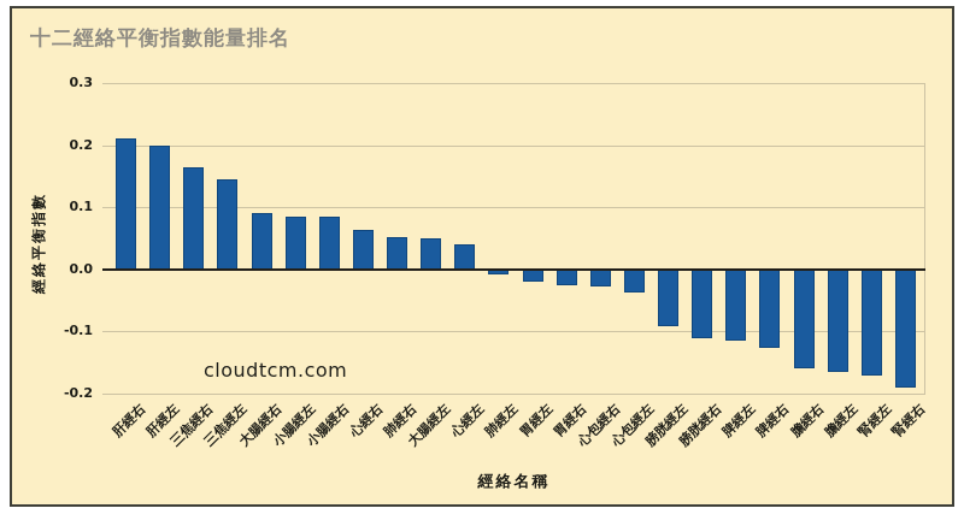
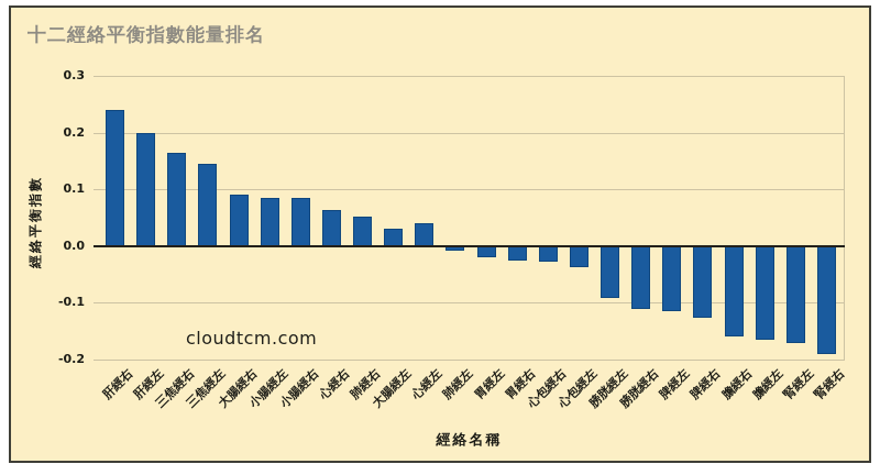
肝經右: 0.21 -> 0.24
大腸經左: 0.05 -> 0.03
